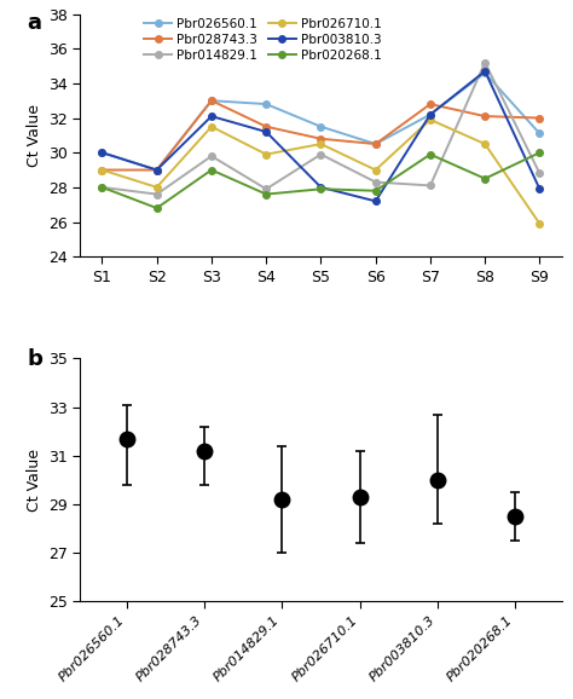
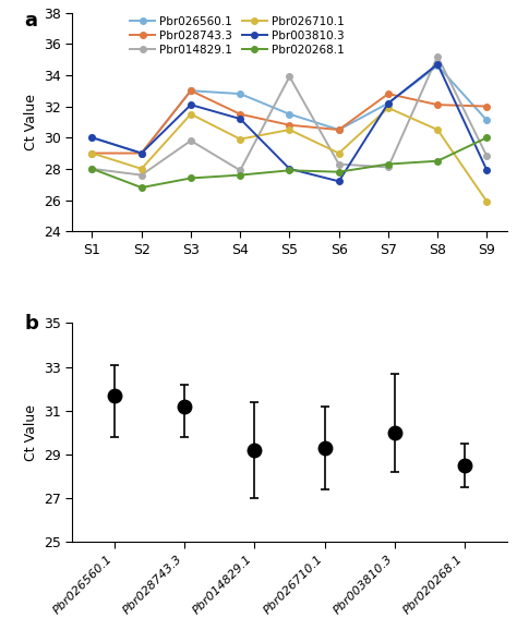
Pbr020268.1/S3: 29.0 -> 27.4
Pbr014829.1/S5: 29.9 -> 33.9
Pbr020268.1/S7: 29.9 -> 28.3
